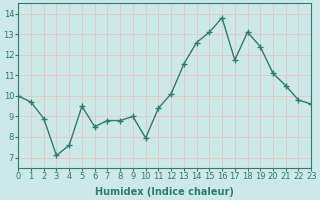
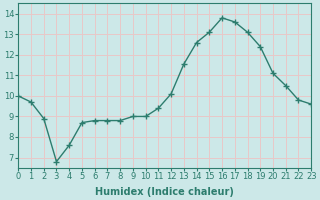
3: 7.10 -> 6.80
5: 9.50 -> 8.70
6: 8.50 -> 8.80
10: 7.95 -> 9.00
17: 11.75 -> 13.60
